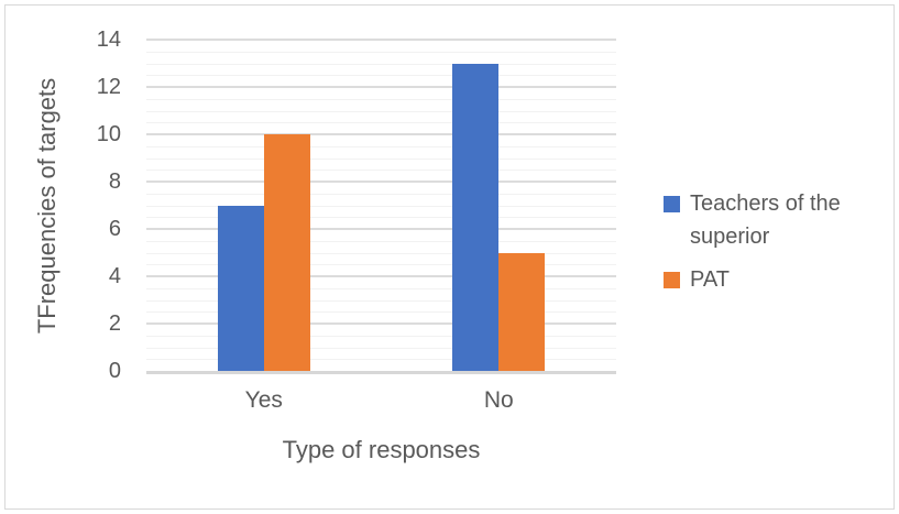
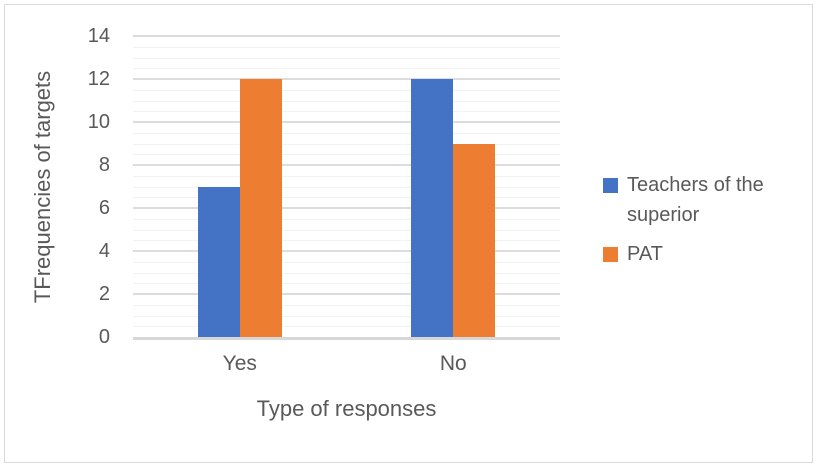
PAT/Yes: 10 -> 12
Teachers of the superior/No: 13 -> 12
PAT/No: 5 -> 9
